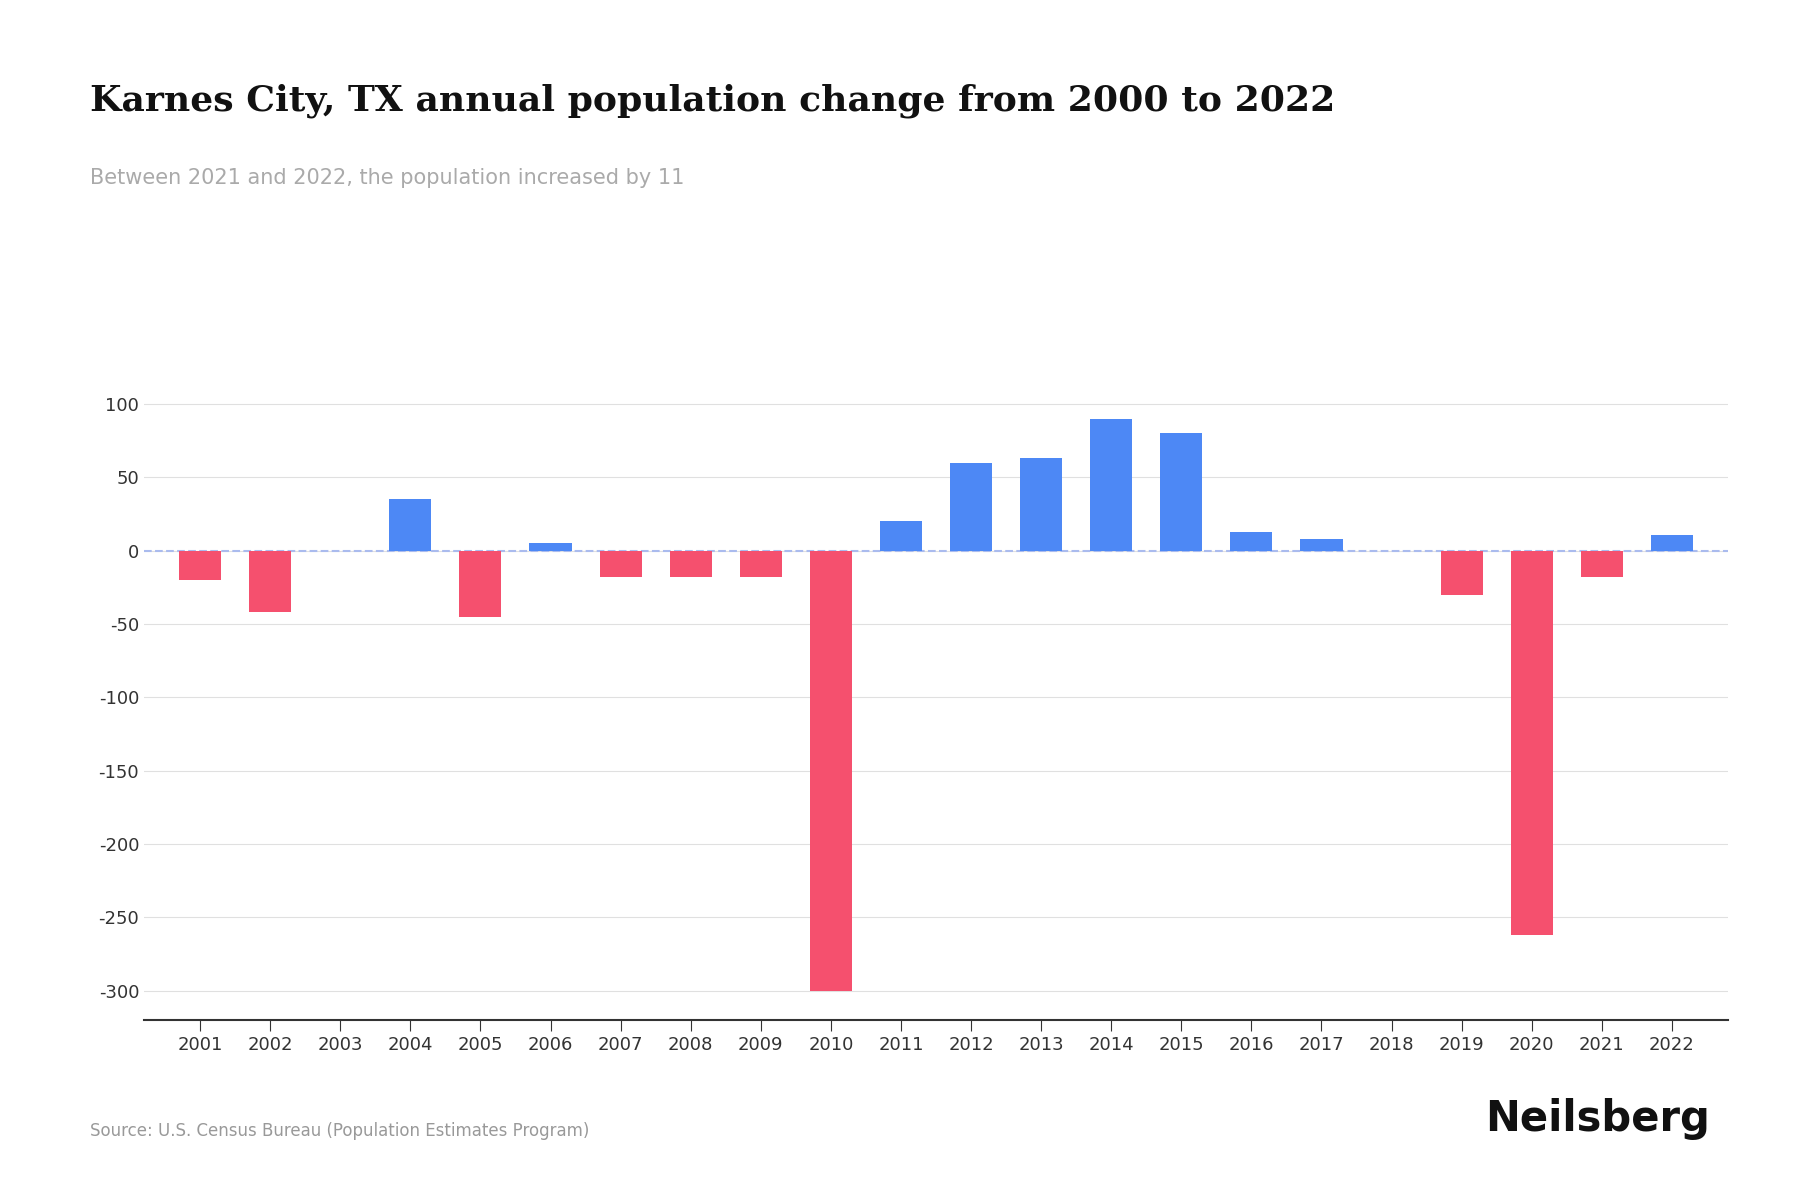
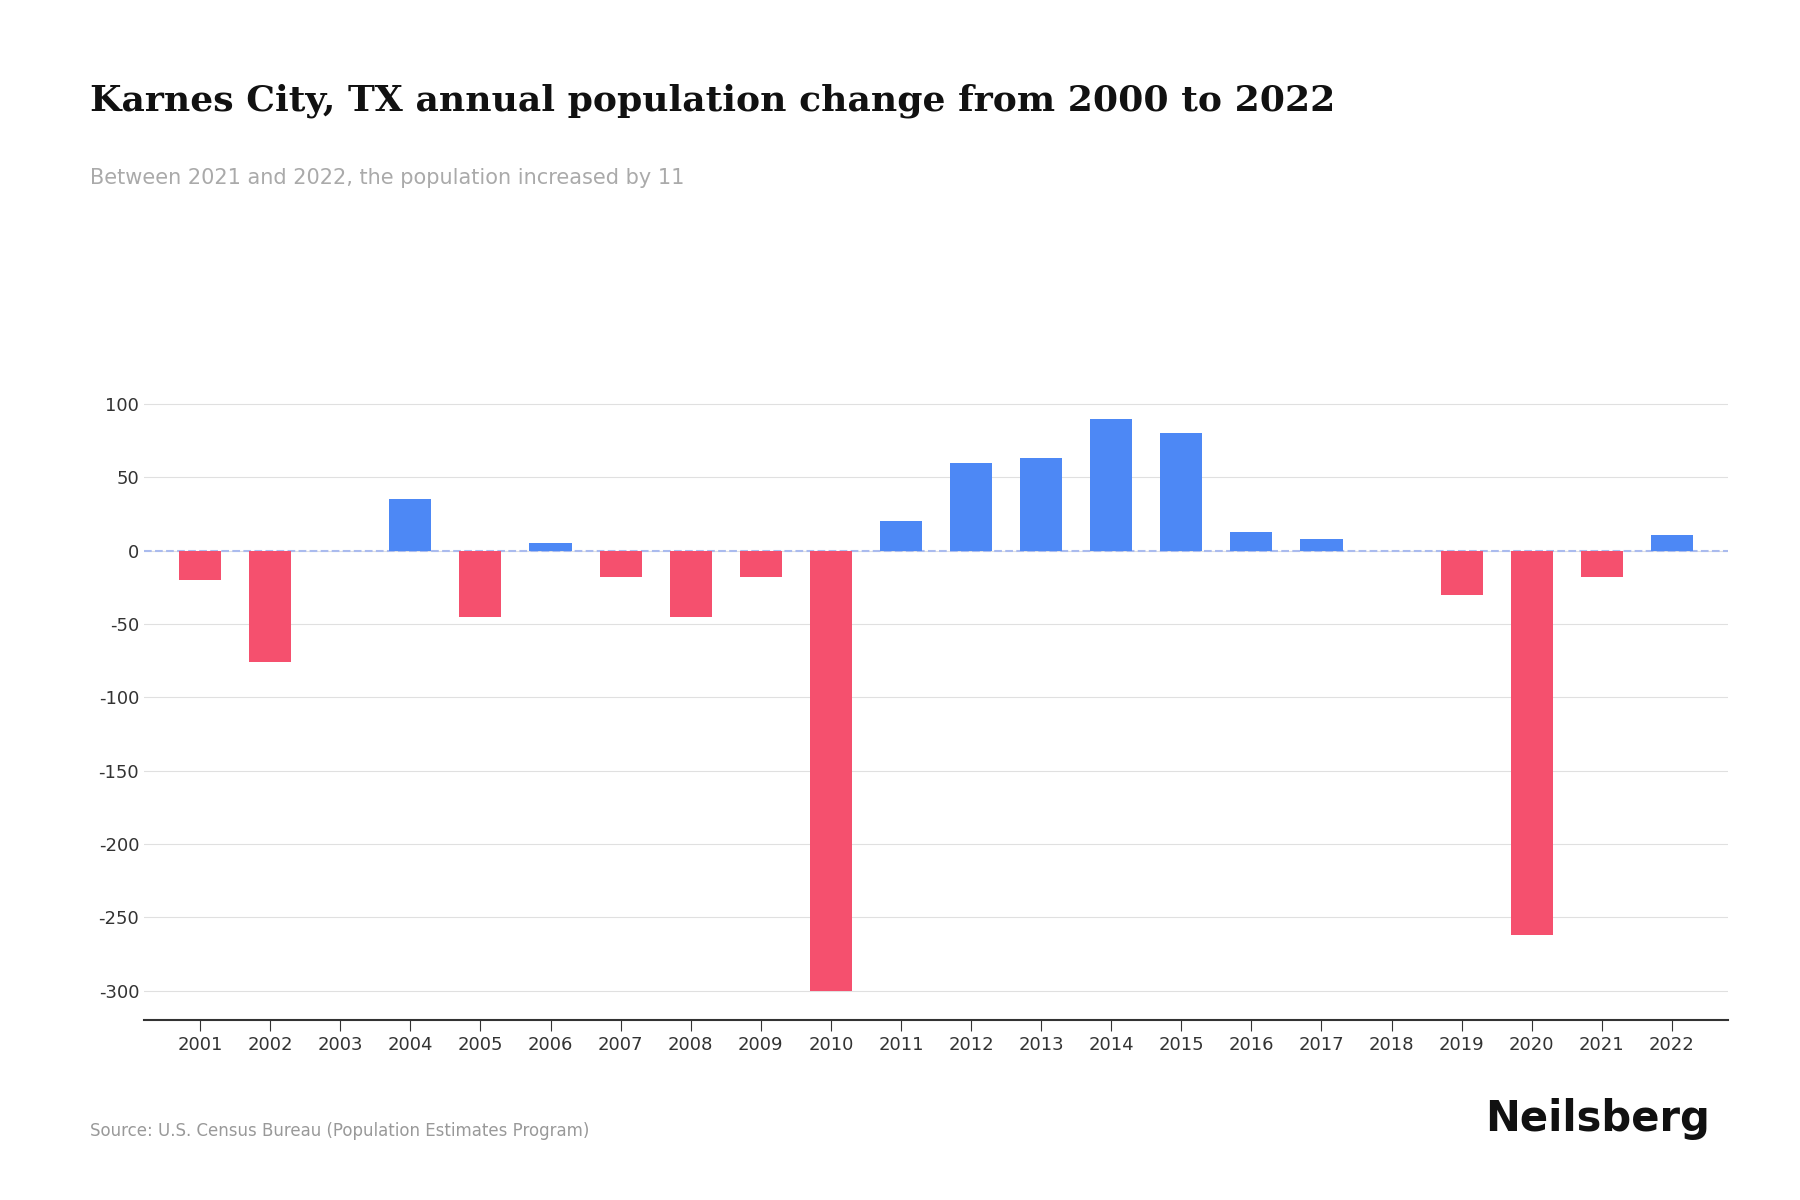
2002: -42 -> -76
2008: -18 -> -45
